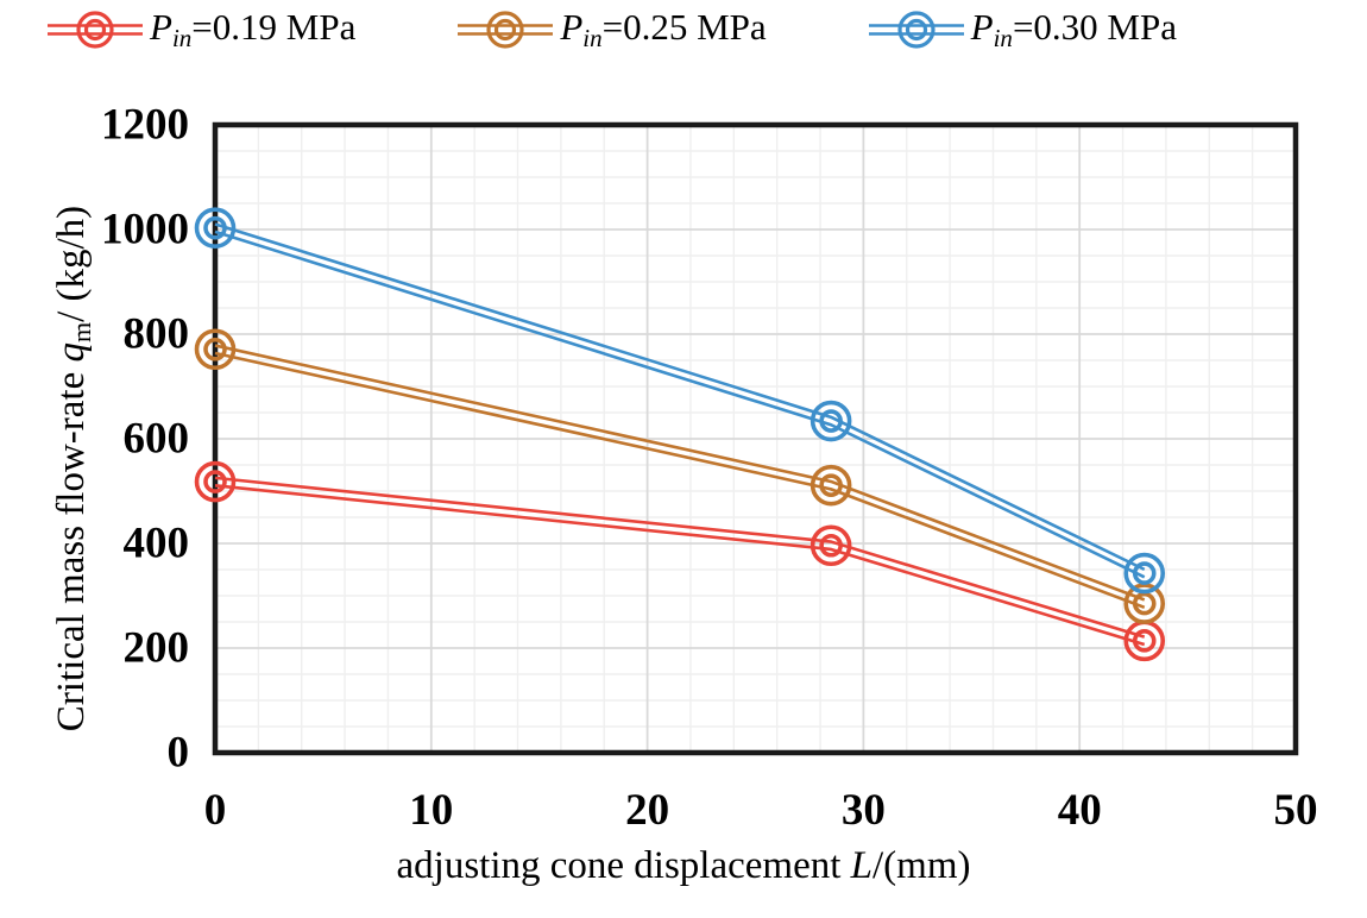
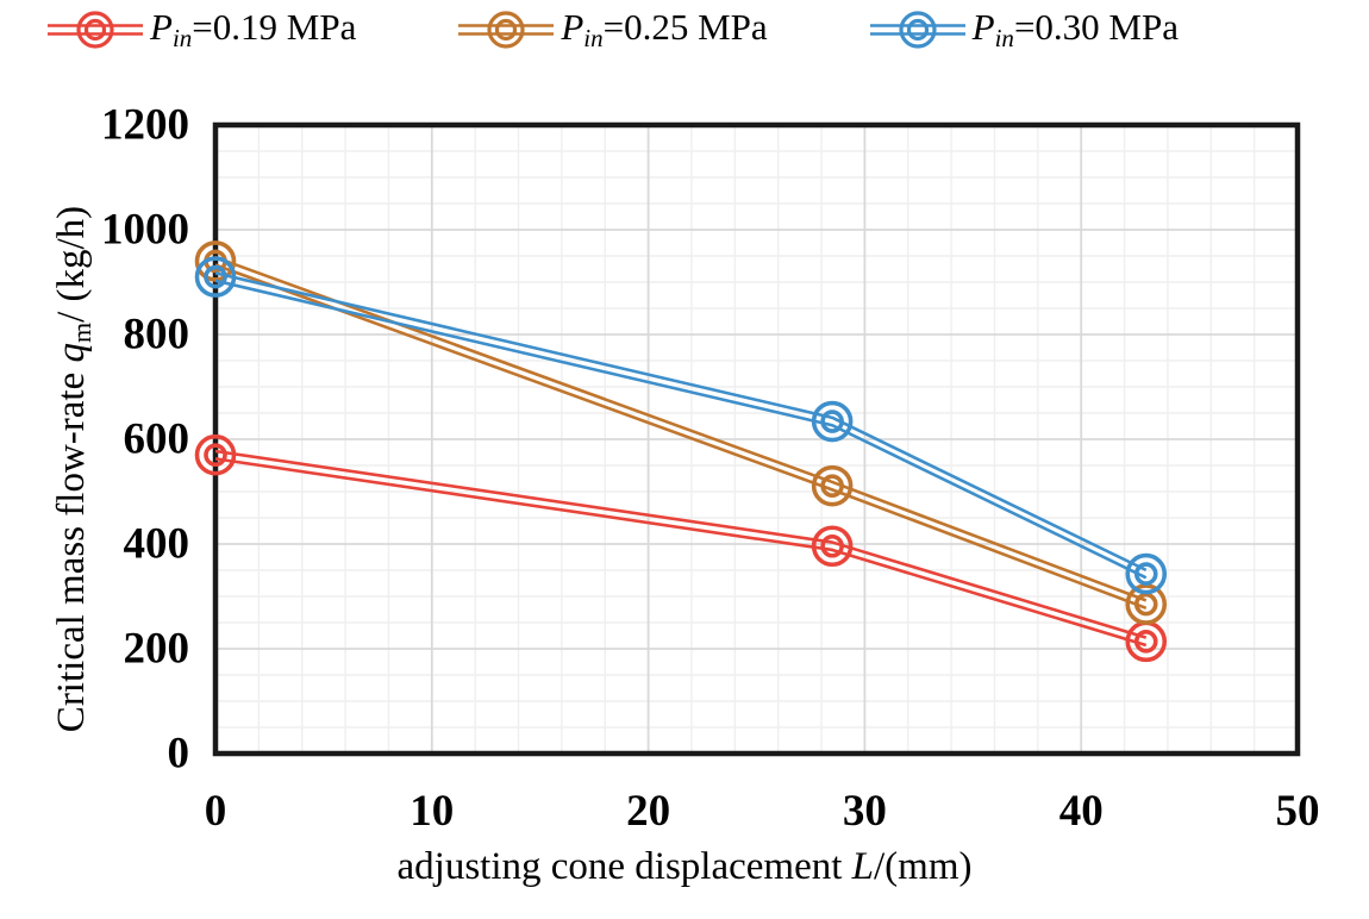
Pin=0.19 MPa/0: 520 -> 570
Pin=0.25 MPa/0: 770 -> 940
Pin=0.30 MPa/0: 1000 -> 910
